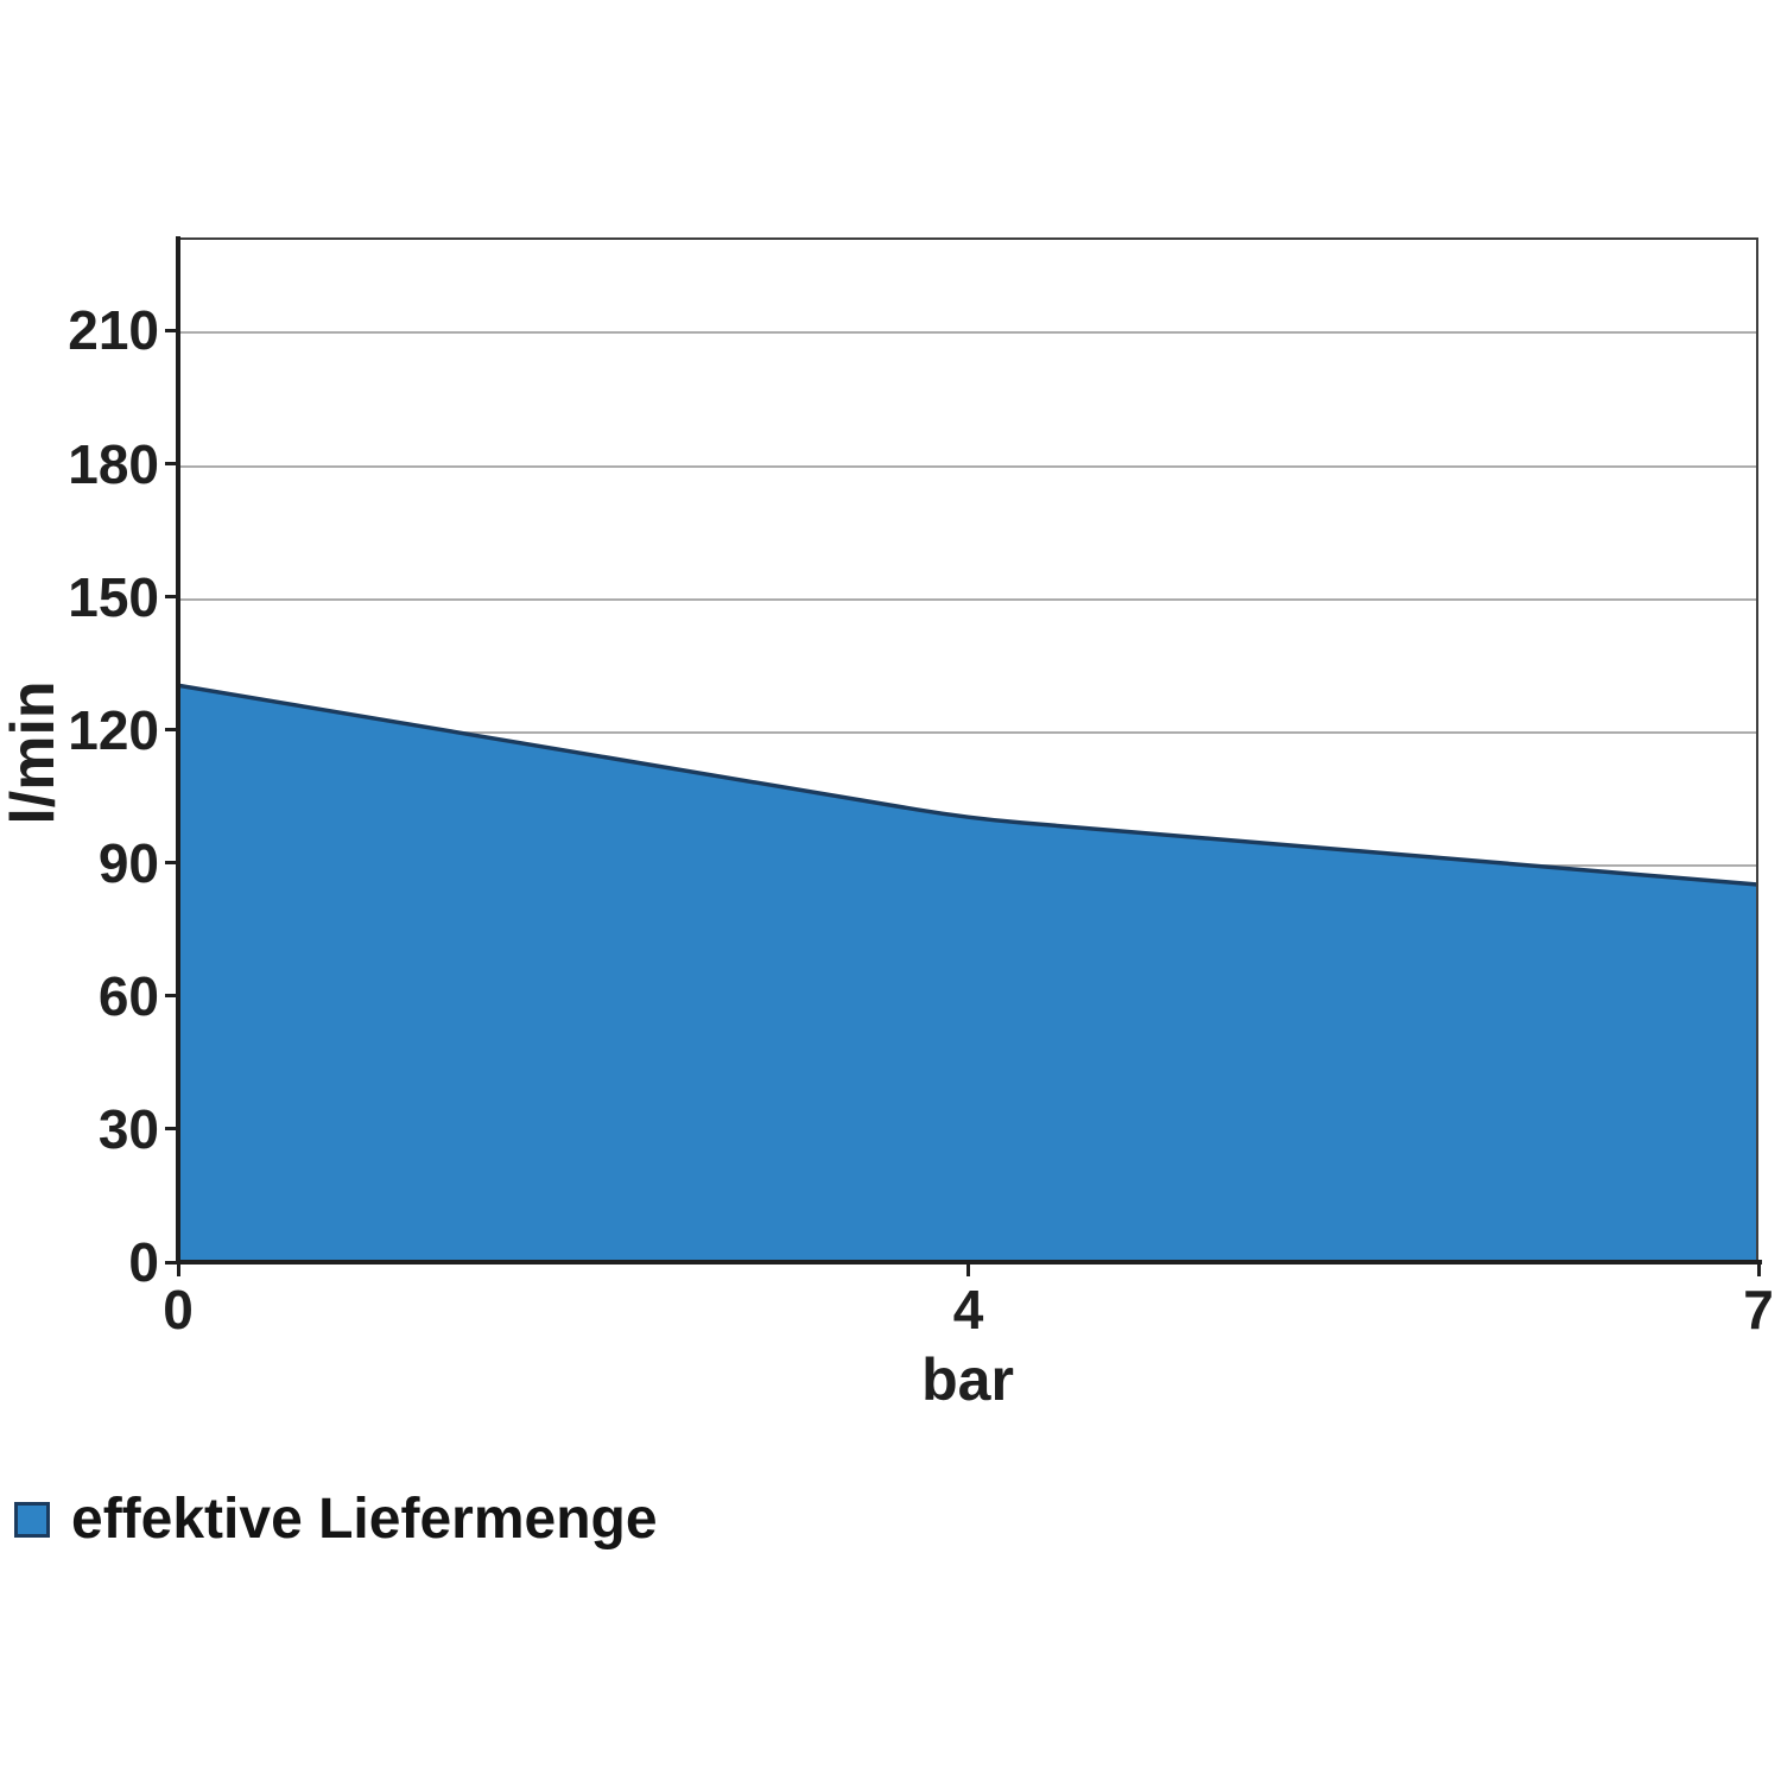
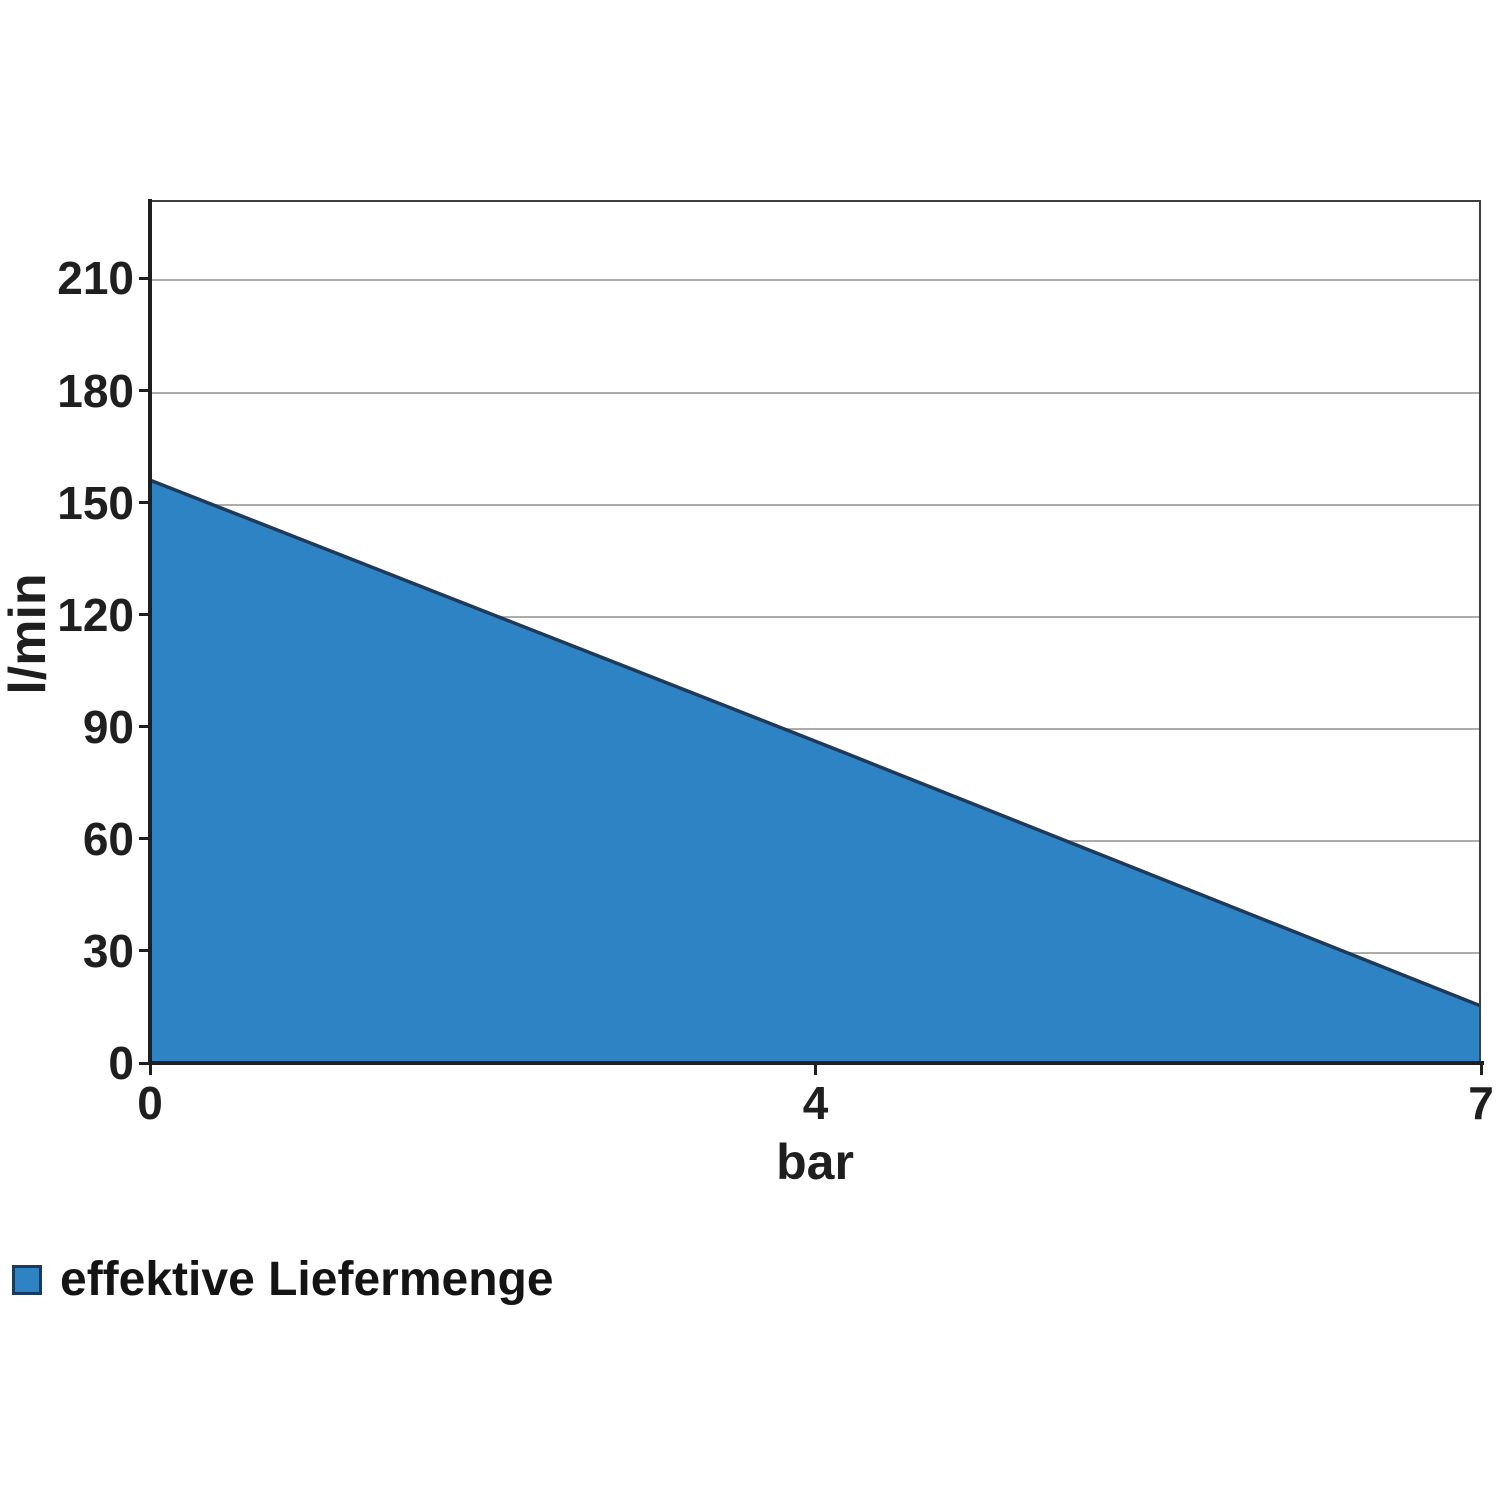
0: 130 -> 156
4: 100 -> 86
7: 85 -> 15
